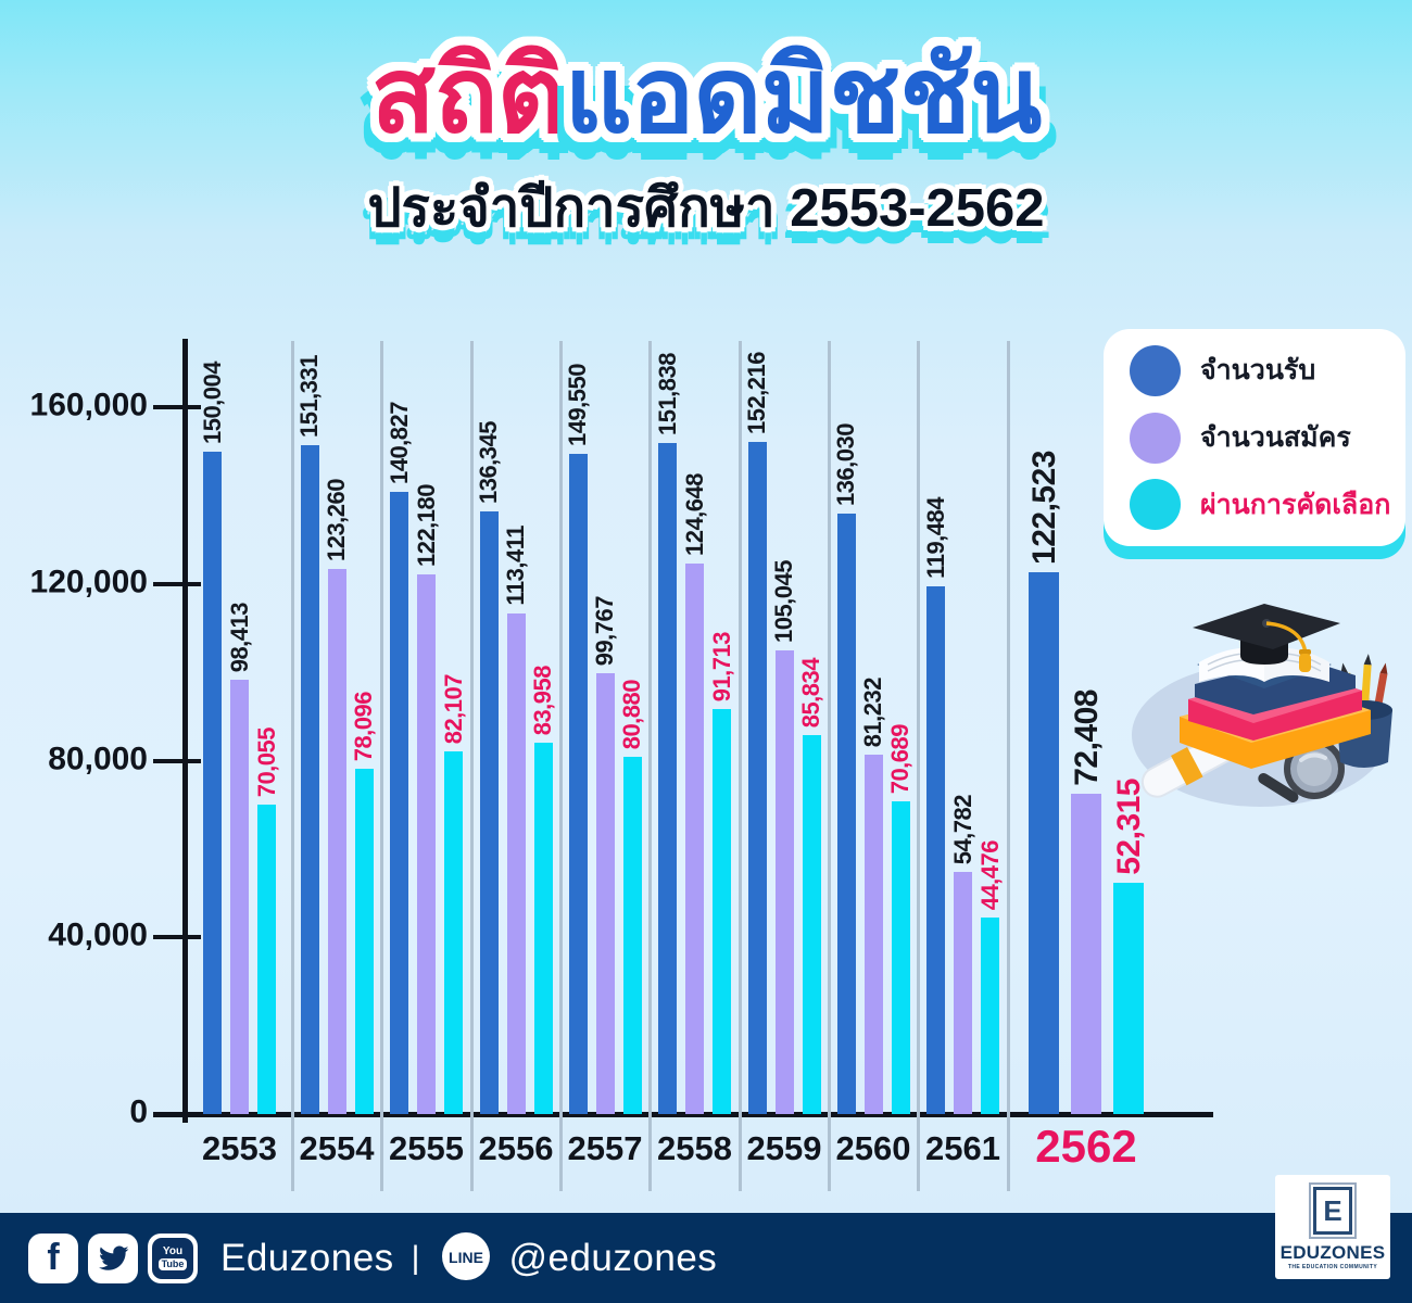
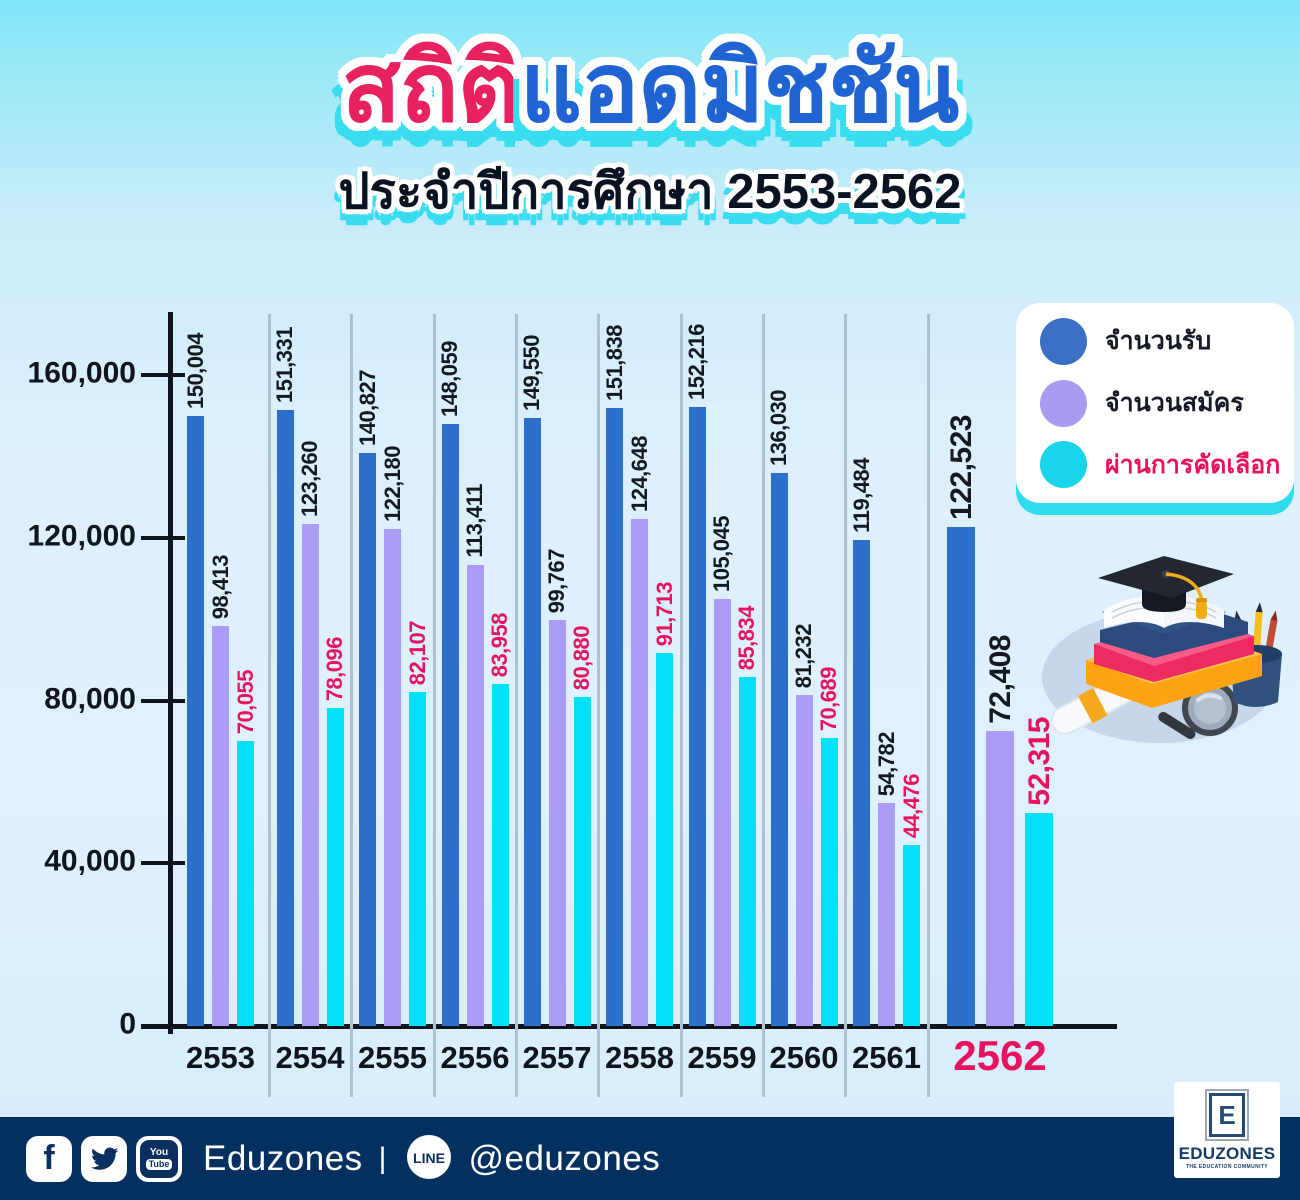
จำนวนรับ/2556: 136,345 -> 148,059
